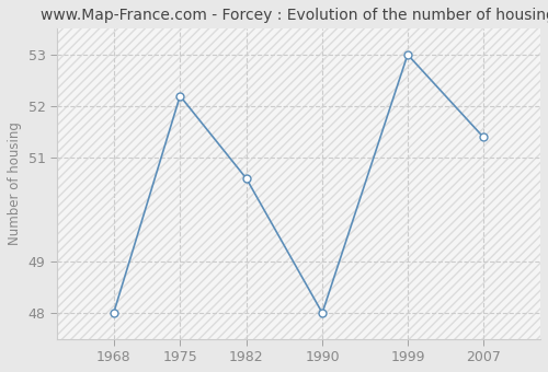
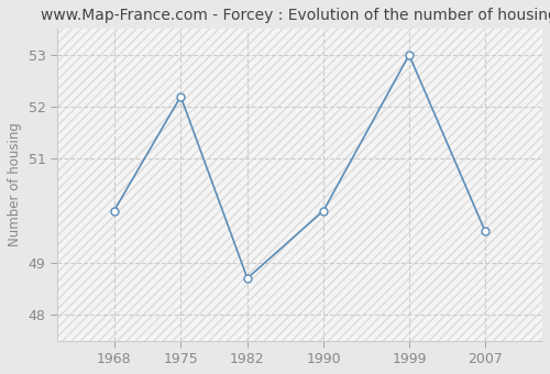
1968: 48.0 -> 50.0
1982: 50.6 -> 48.7
1990: 48.0 -> 50.0
2007: 51.4 -> 49.6
